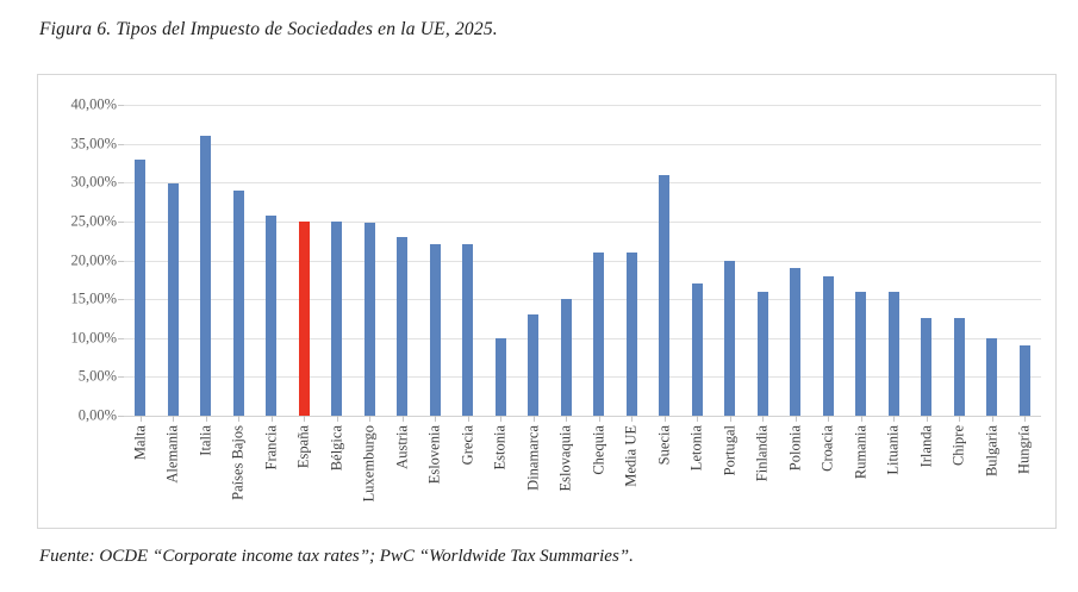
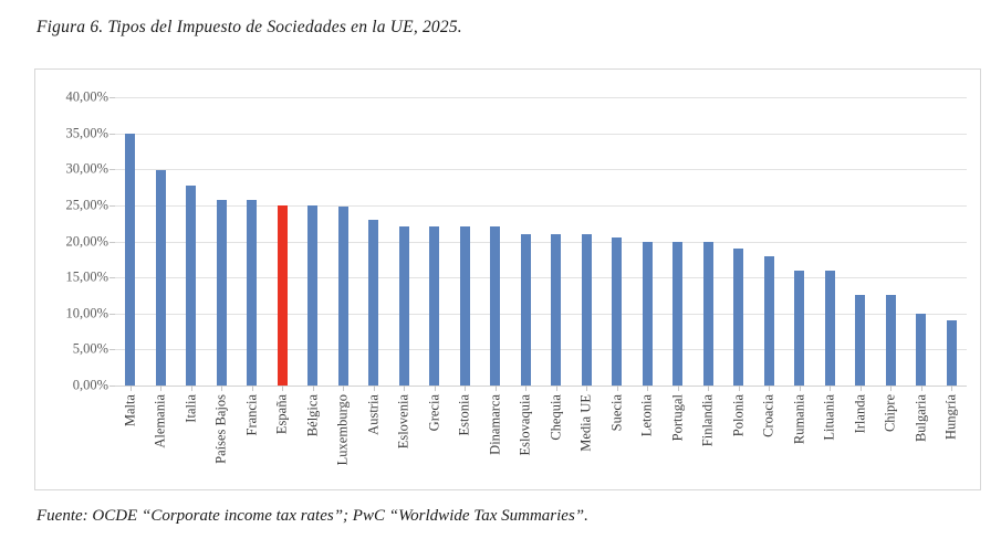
Malta: 33% -> 35%
Italia: 36% -> 28%
Países Bajos: 29% -> 26%
Estonia: 10% -> 22%
Dinamarca: 13% -> 22%
Eslovaquia: 15% -> 21%
Suecia: 31% -> 21%
Letonia: 17% -> 20%
Finlandia: 16% -> 20%
